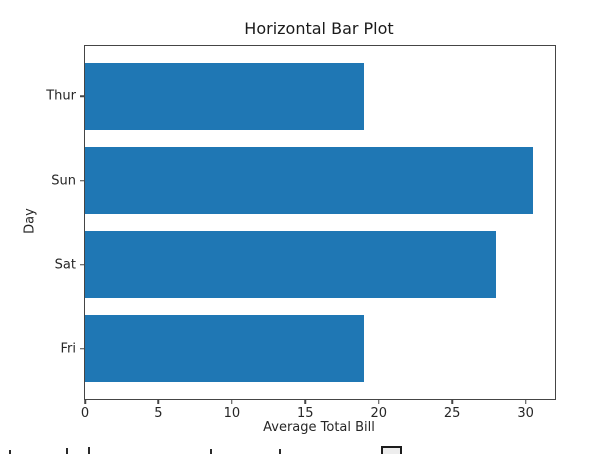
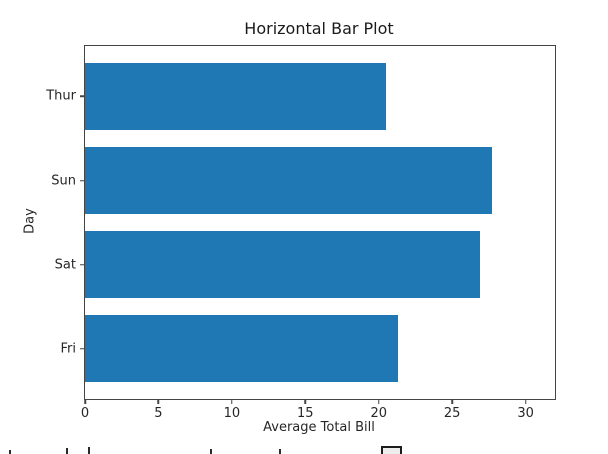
Thur: 19.0 -> 20.5
Sun: 30.5 -> 27.7
Sat: 28.0 -> 26.9
Fri: 19.0 -> 21.3
